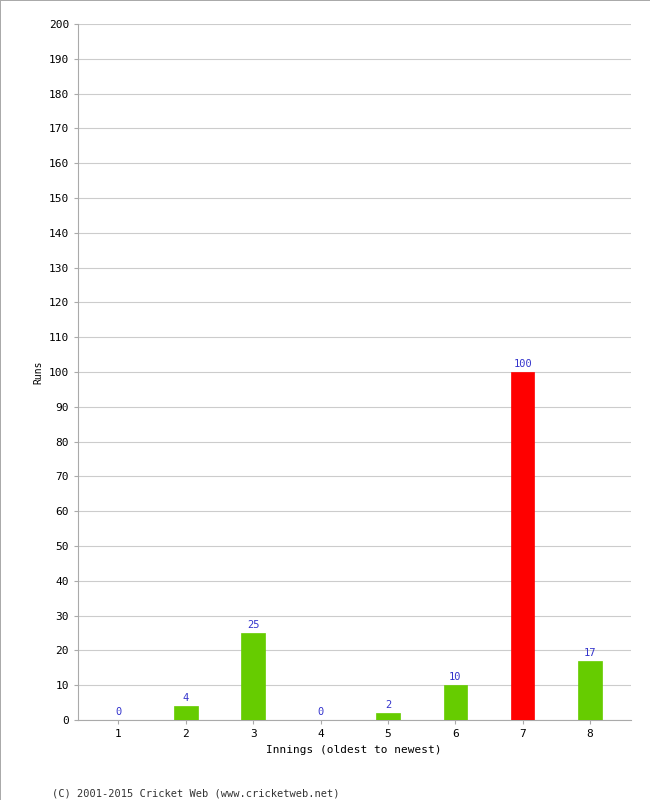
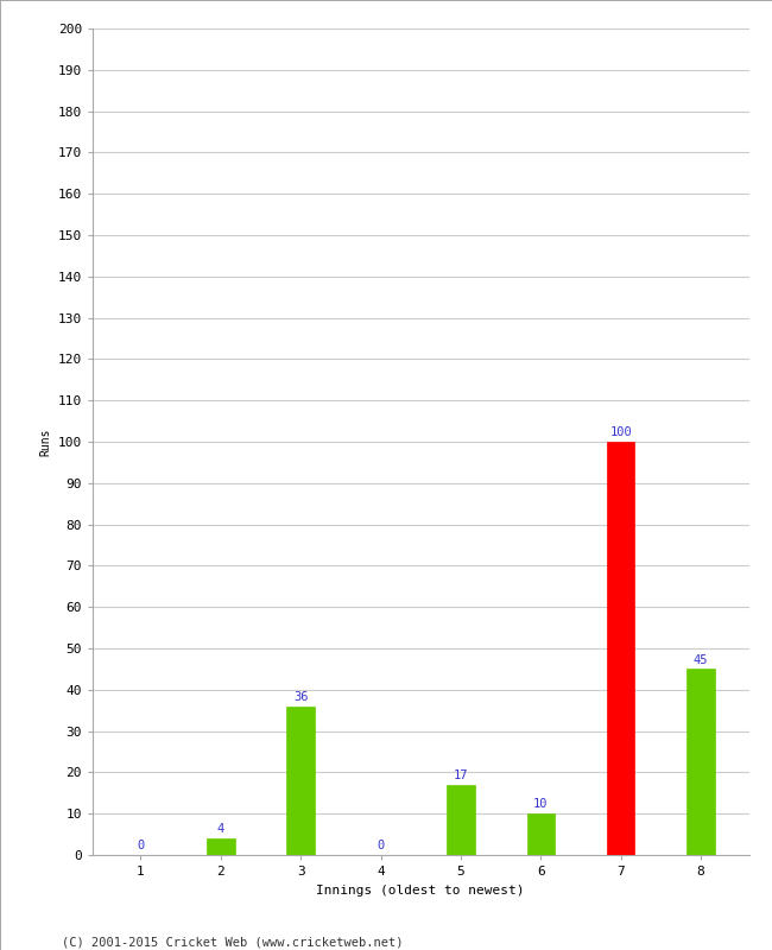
3: 25 -> 36
5: 2 -> 17
8: 17 -> 45
